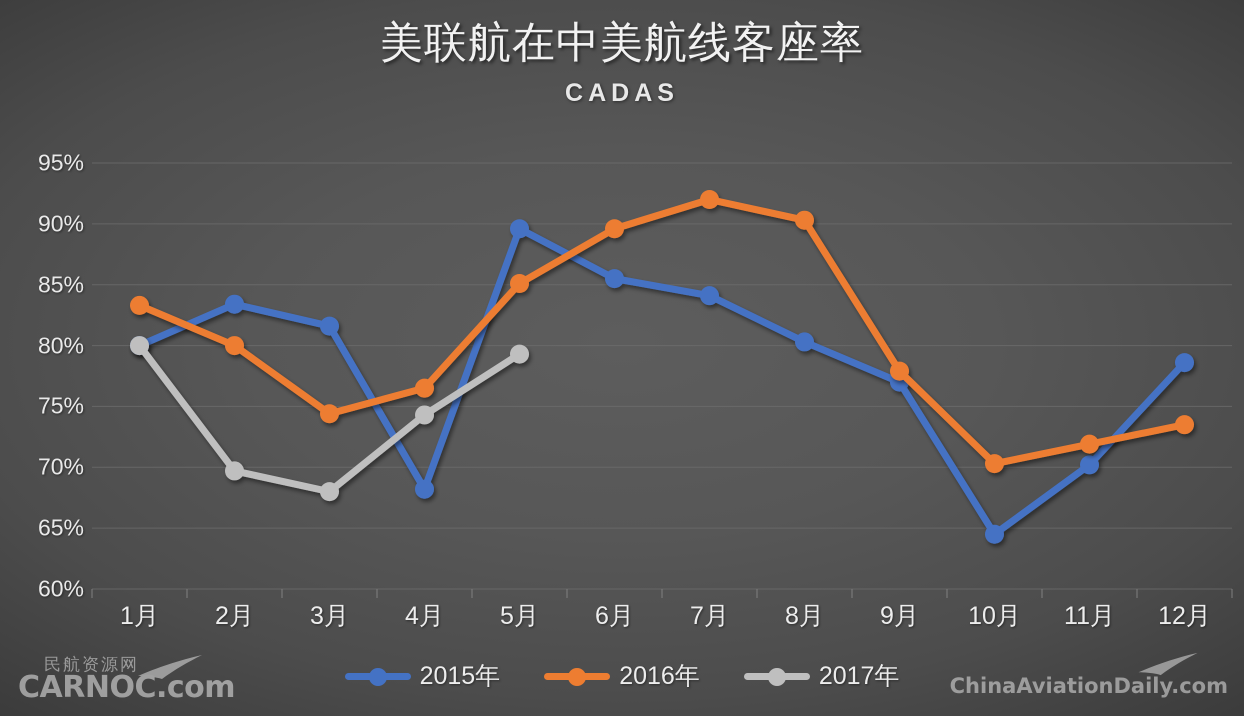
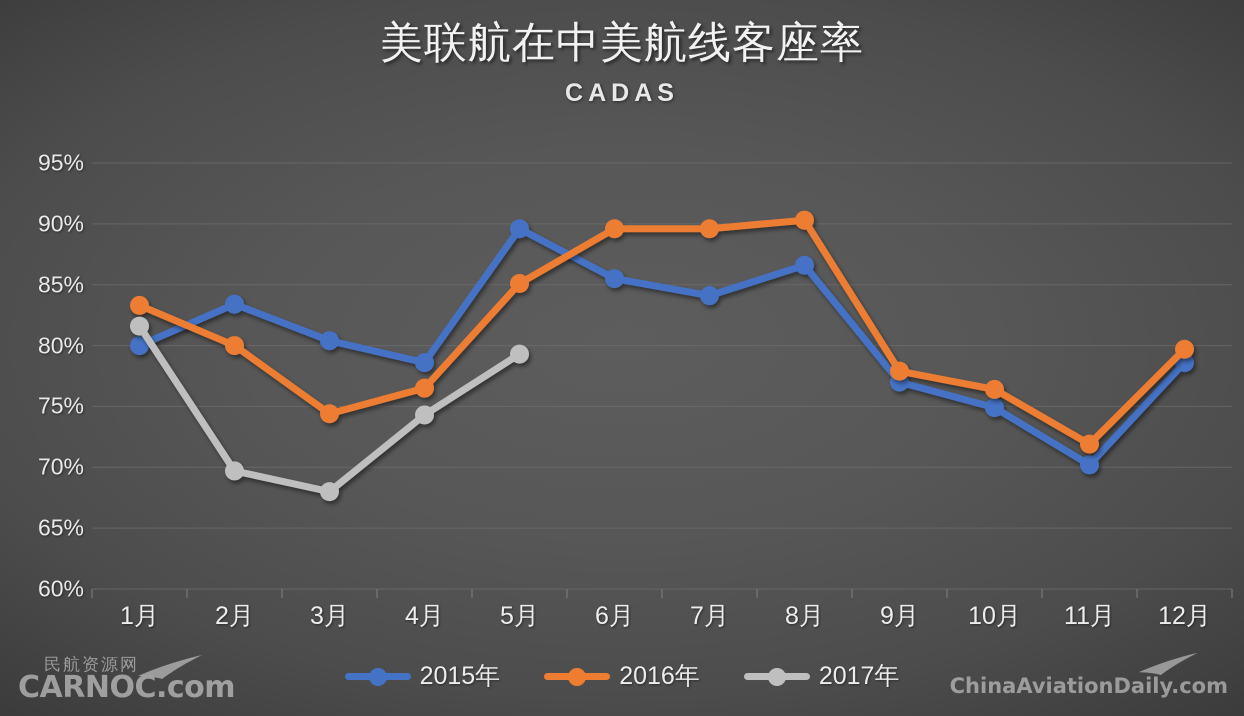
2017年/1月: 80.0% -> 81.6%
2015年/3月: 81.6% -> 80.4%
2015年/4月: 68.2% -> 78.6%
2016年/7月: 92.0% -> 89.6%
2015年/8月: 80.3% -> 86.6%
2015年/10月: 64.5% -> 74.9%
2016年/10月: 70.3% -> 76.4%
2016年/12月: 73.5% -> 79.7%
